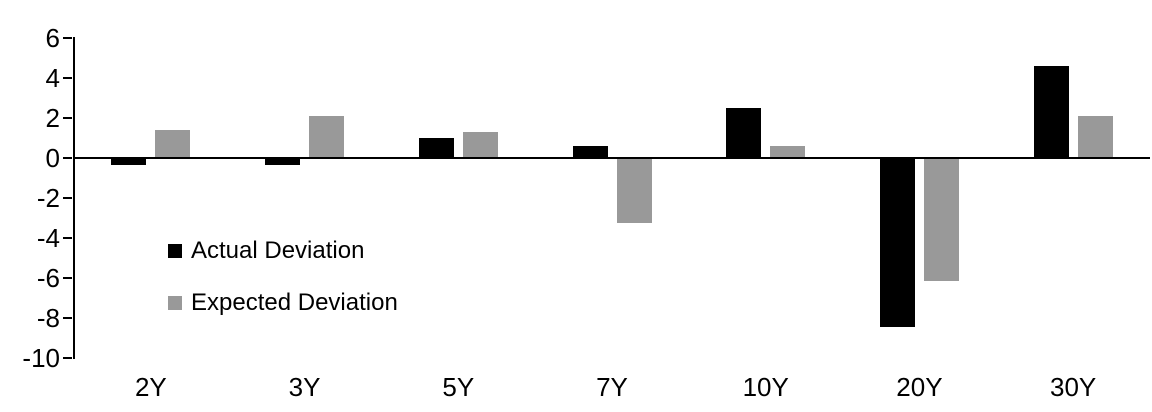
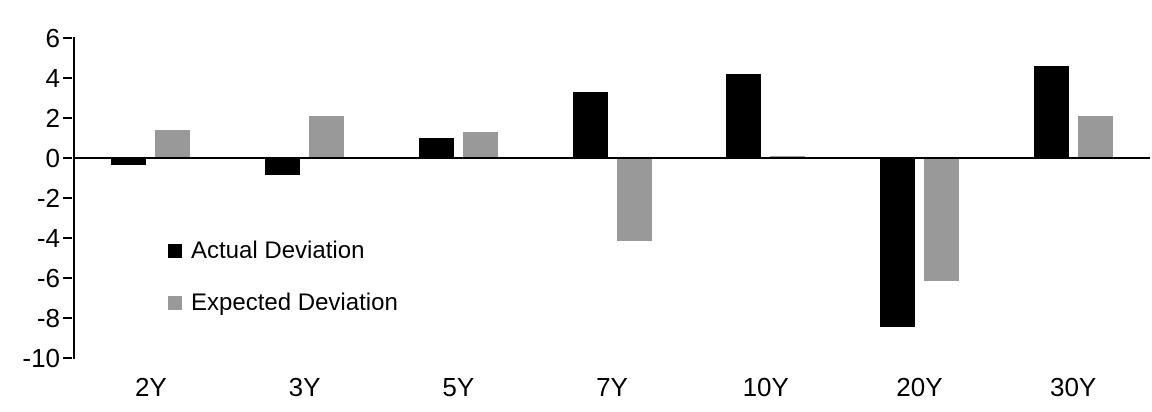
Actual Deviation/3Y: -0.3 -> -0.8
Actual Deviation/7Y: 0.6 -> 3.3
Expected Deviation/7Y: -3.2 -> -4.1
Actual Deviation/10Y: 2.5 -> 4.2
Expected Deviation/10Y: 0.6 -> 0.1
